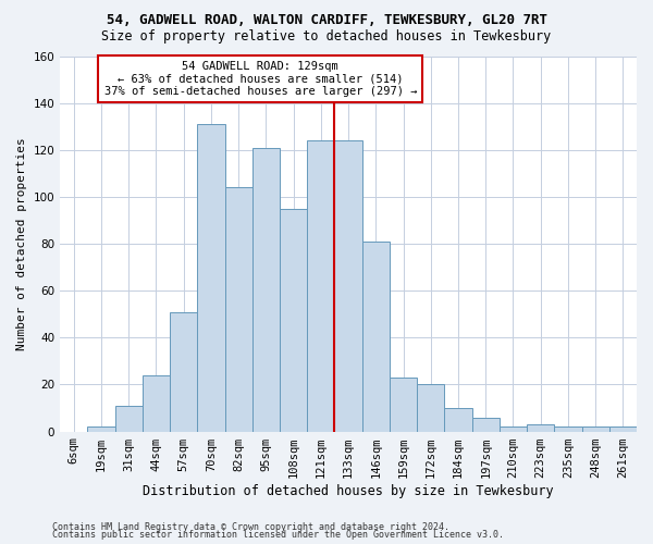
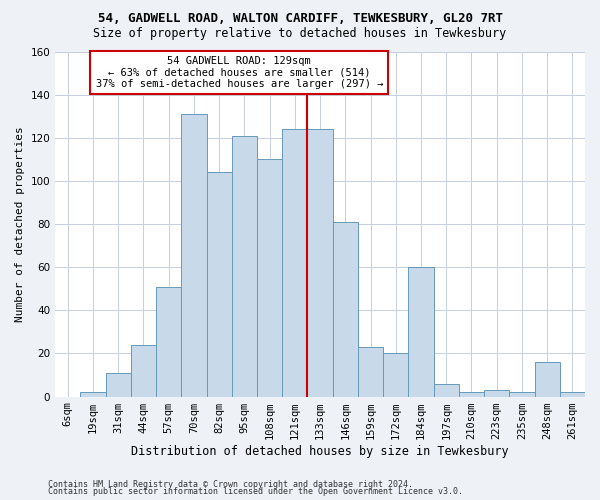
108sqm: 95 -> 110
184sqm: 10 -> 60
248sqm: 2 -> 16
